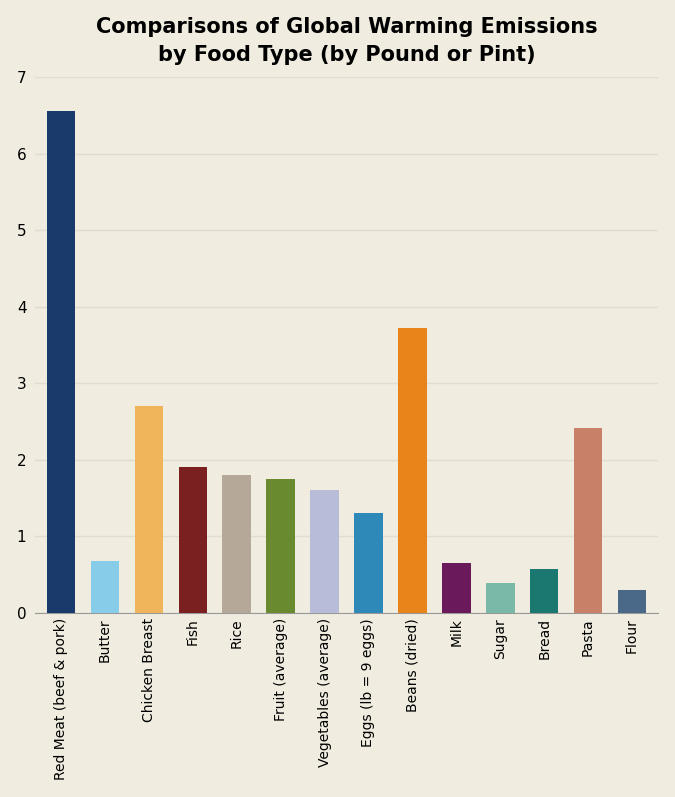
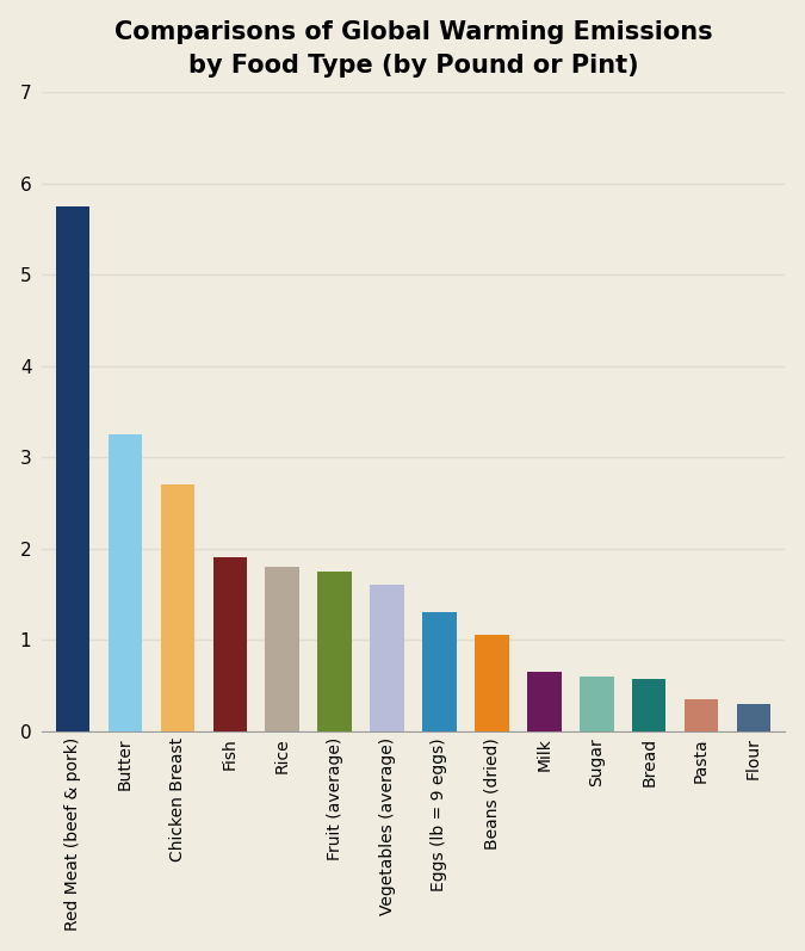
Red Meat (beef & pork): 6.56 -> 5.75
Butter: 0.68 -> 3.25
Beans (dried): 3.72 -> 1.05
Sugar: 0.38 -> 0.60
Pasta: 2.42 -> 0.35
